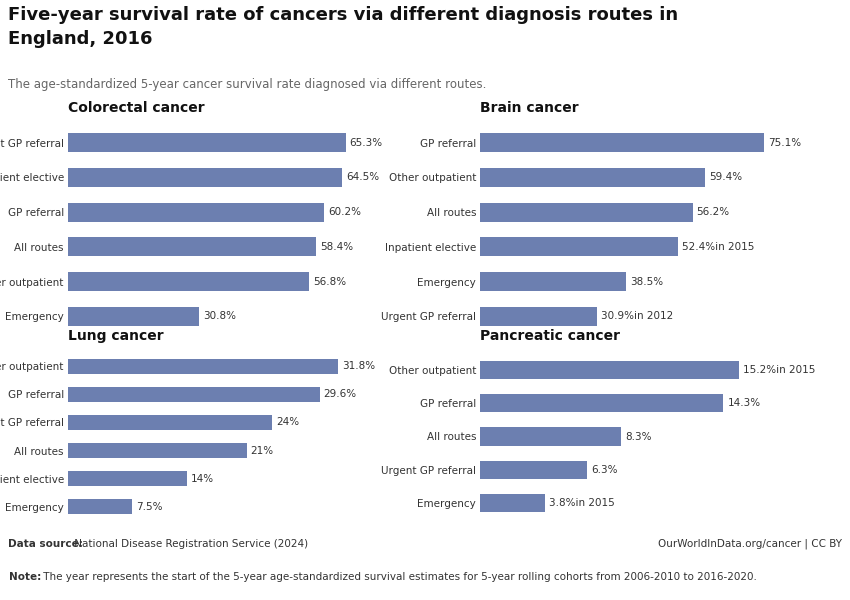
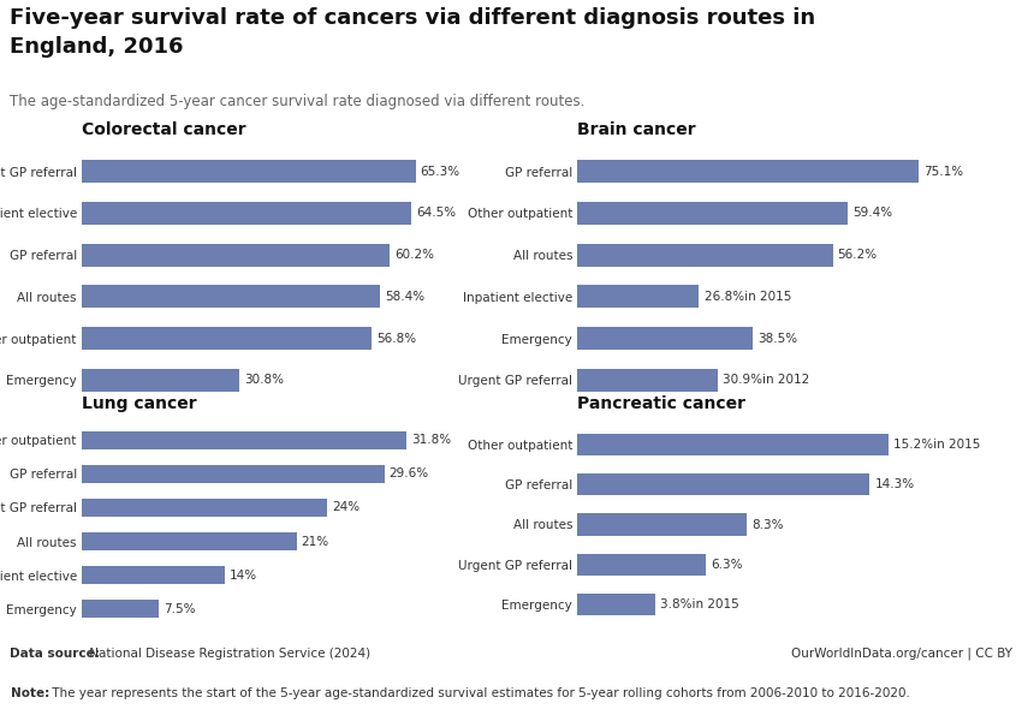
Inpatient elective: 52.4%in -> 26.8%in
